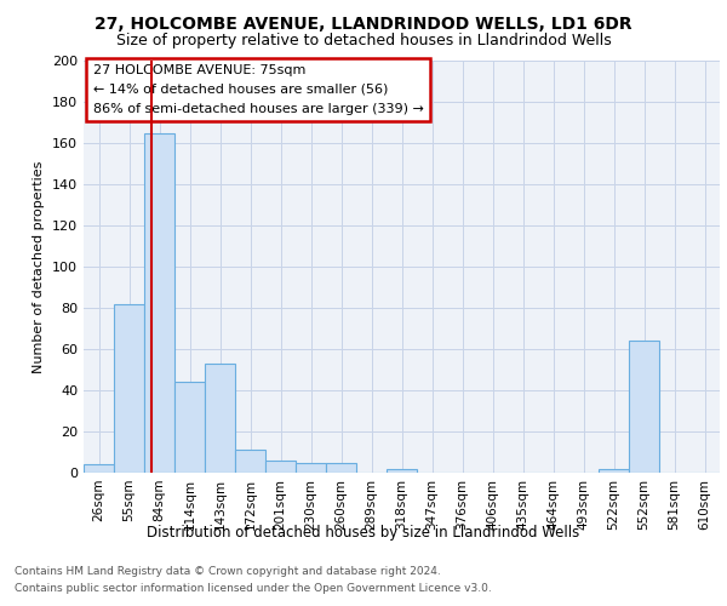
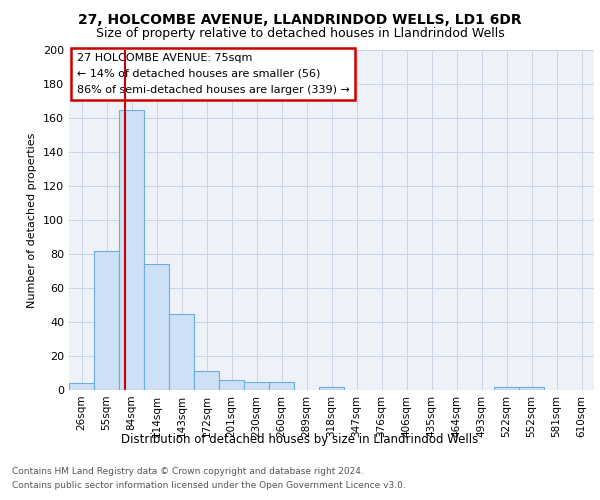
114sqm: 44 -> 74
143sqm: 53 -> 45
552sqm: 64 -> 2
